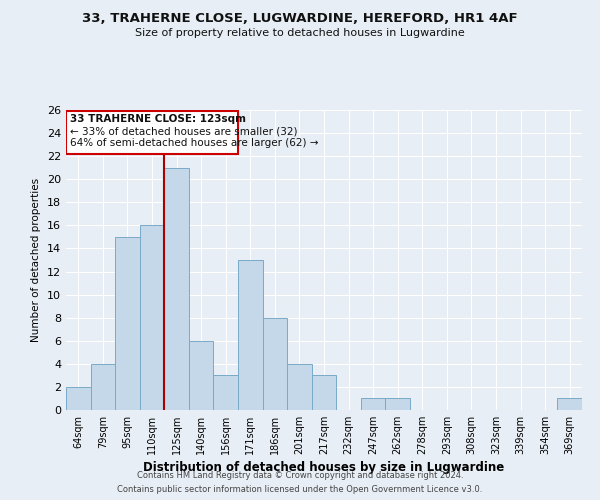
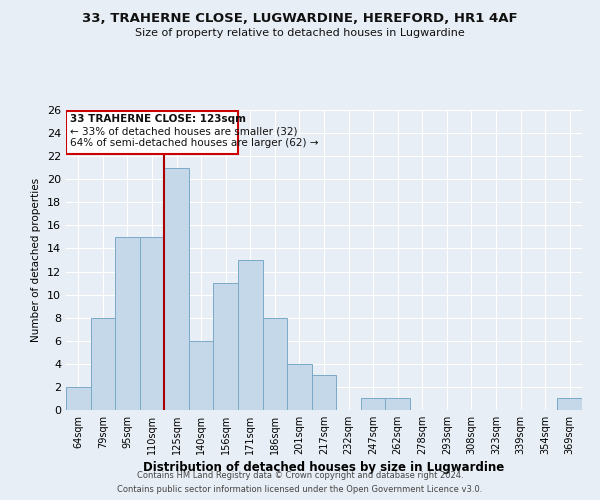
79sqm: 4 -> 8
110sqm: 16 -> 15
156sqm: 3 -> 11
